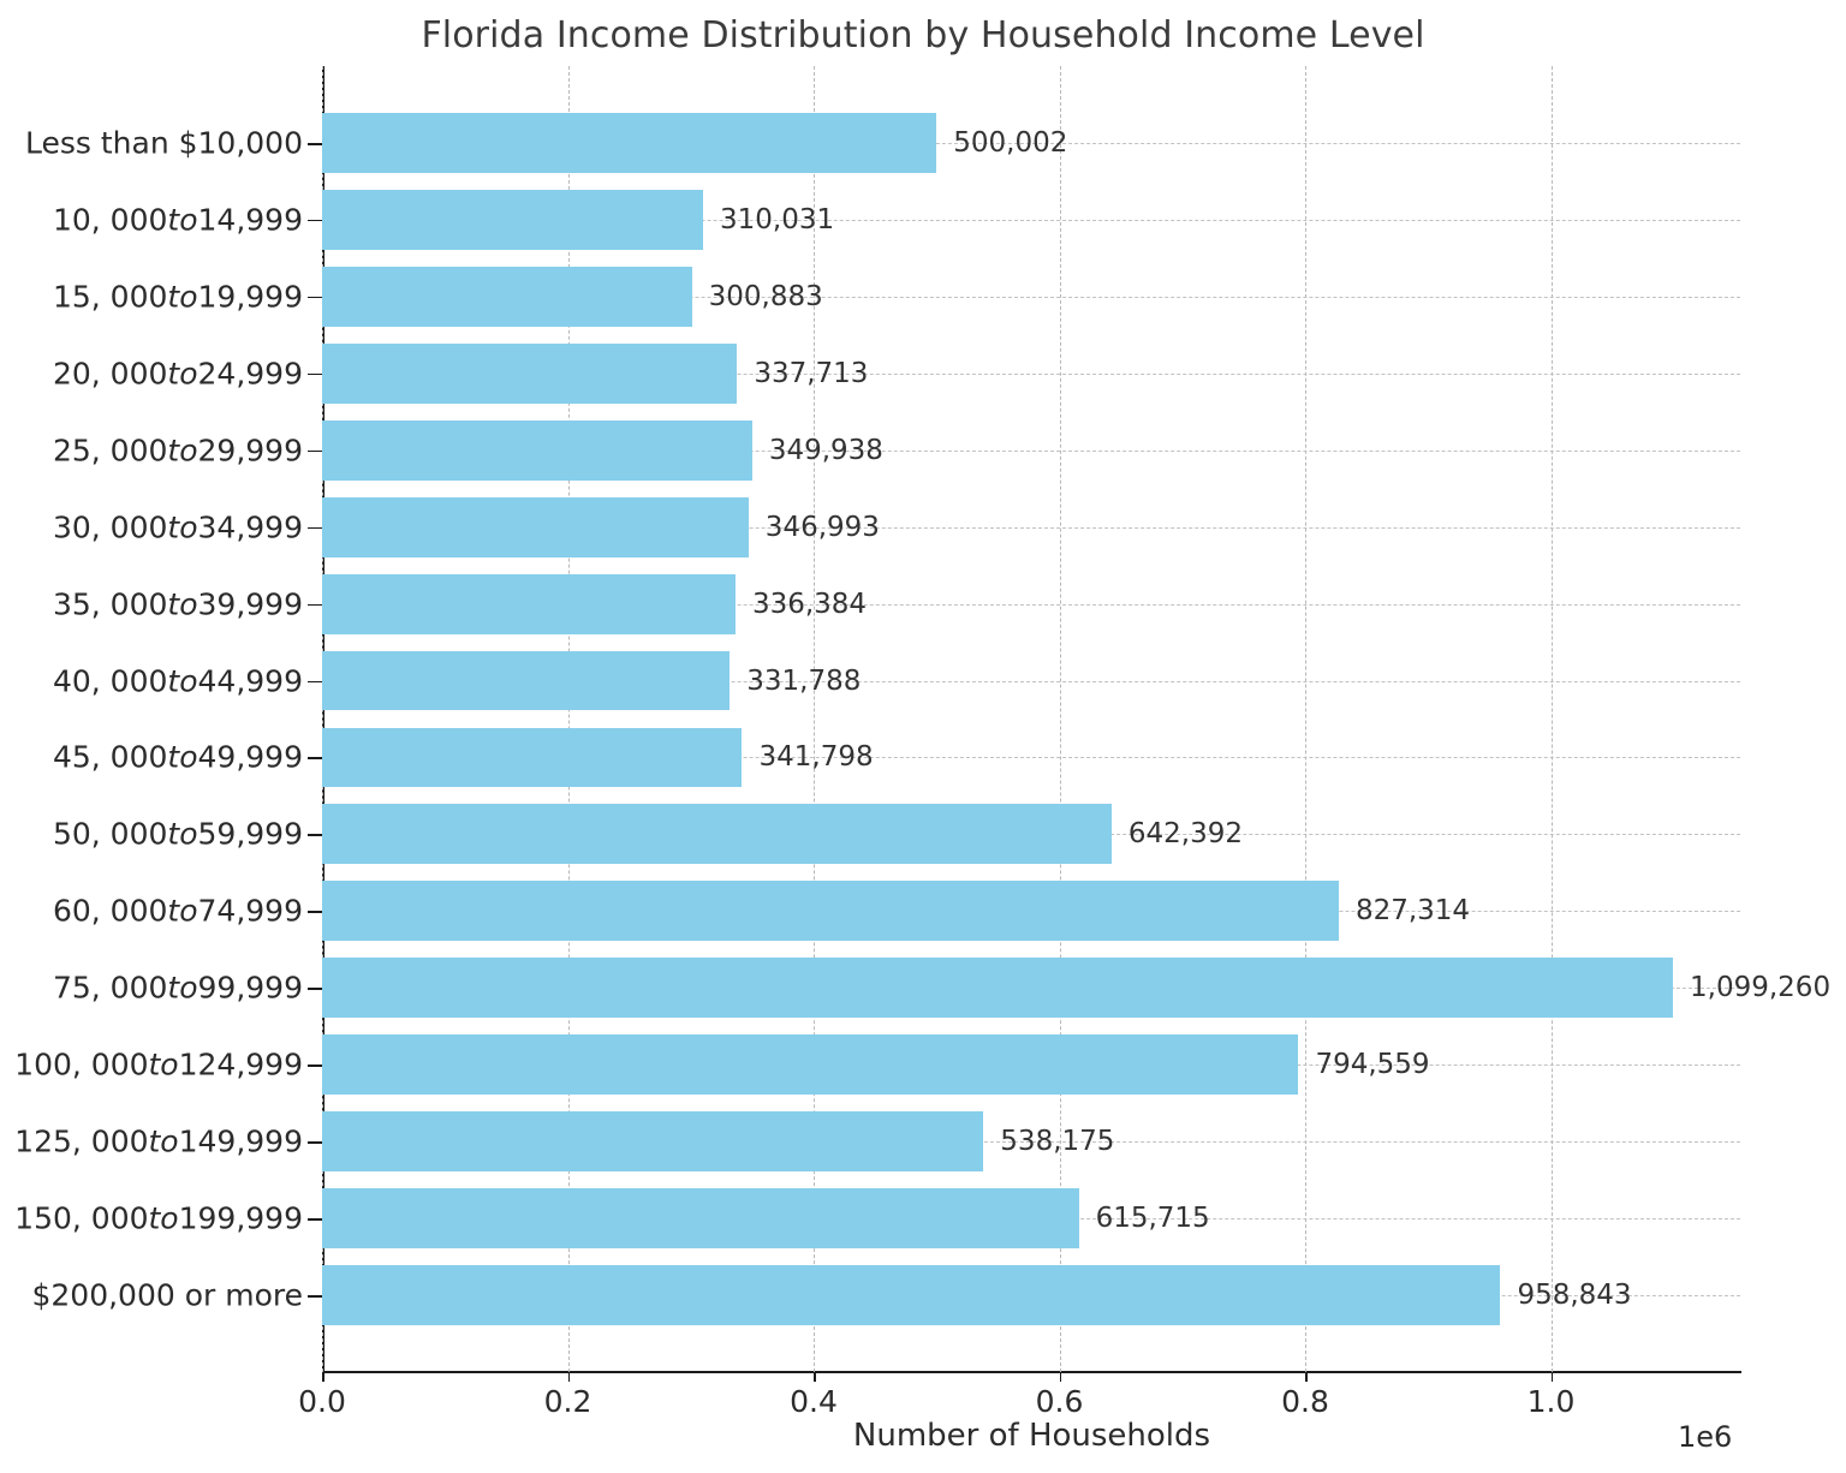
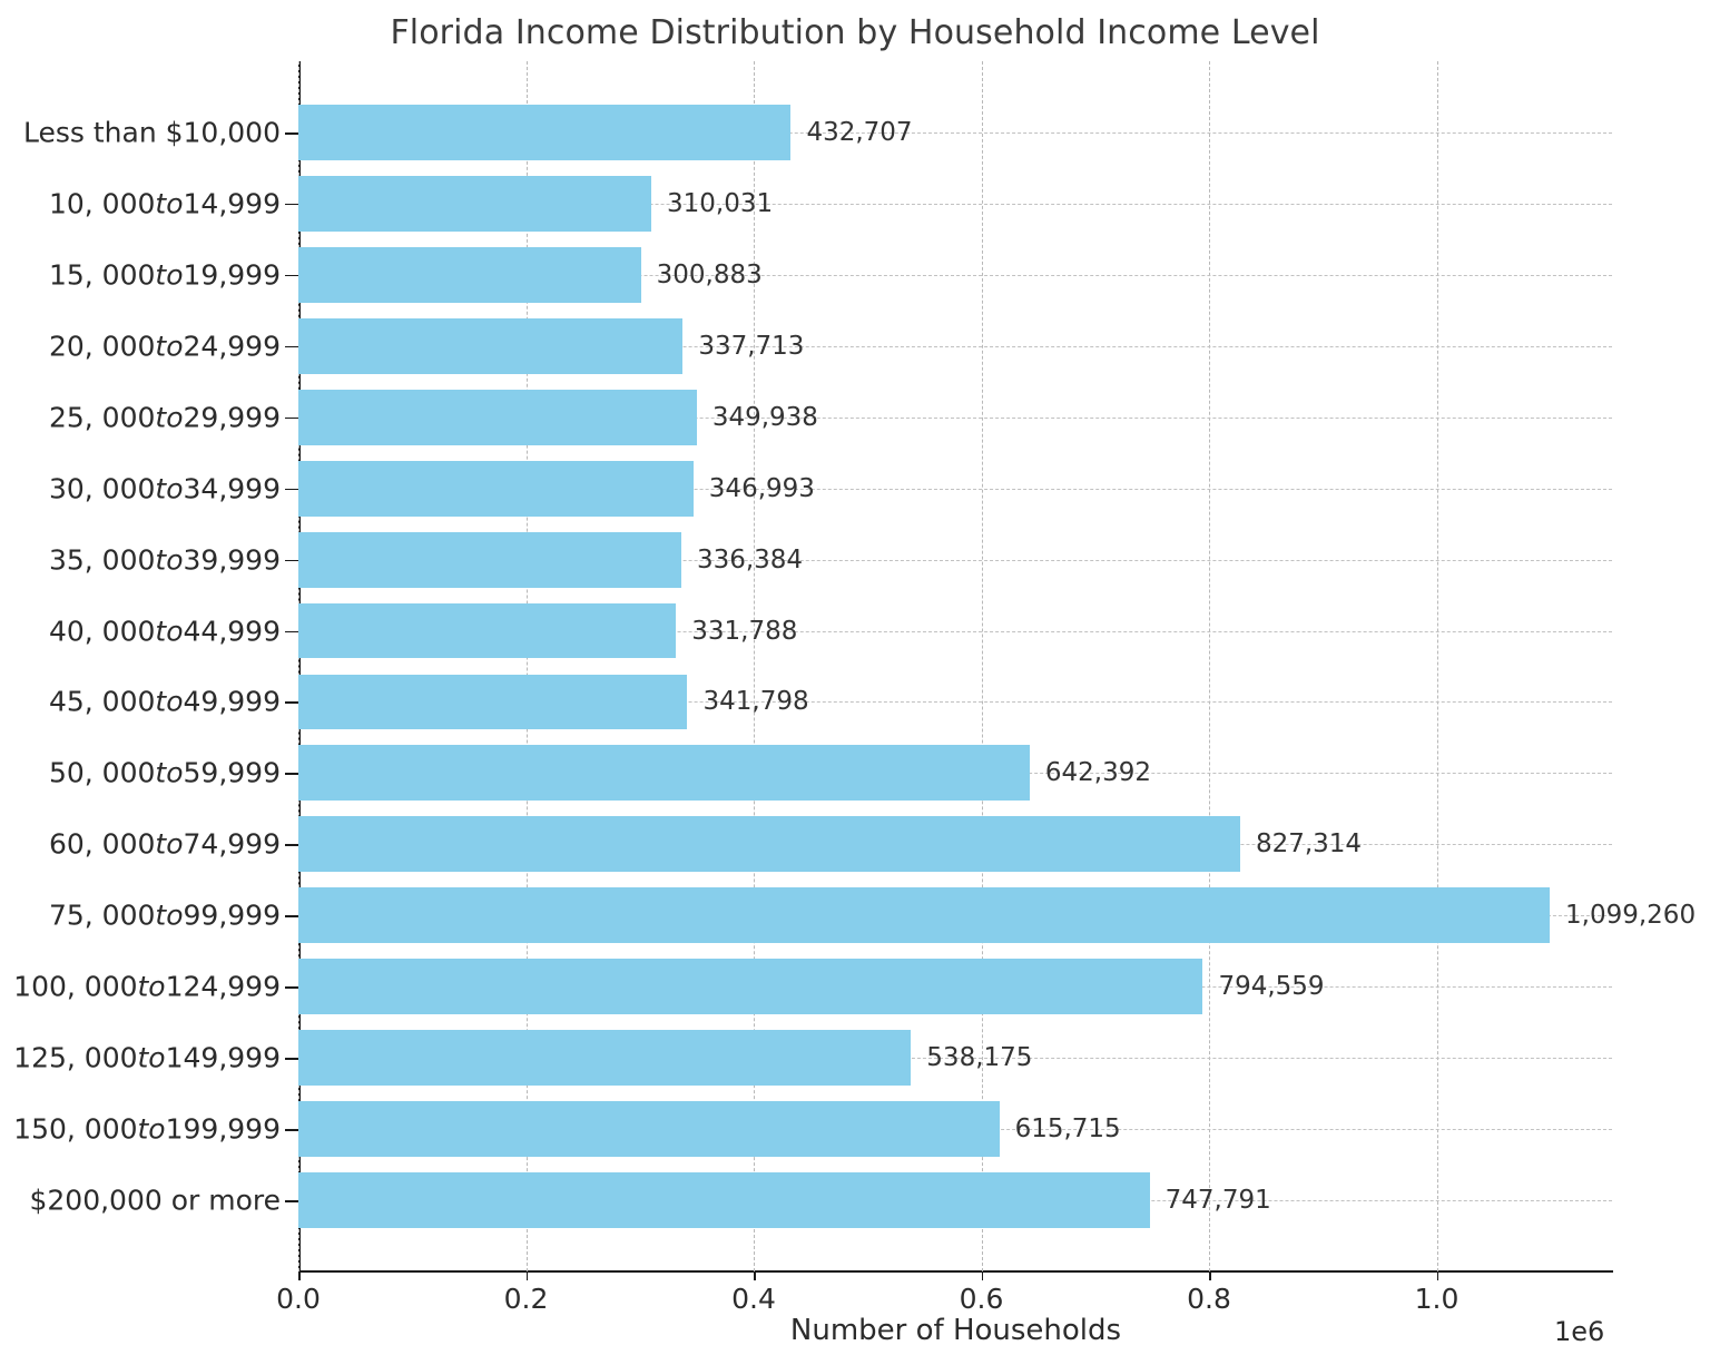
Less than $10,000: 500,002 -> 432,707
$200,000 or more: 958,843 -> 747,791
